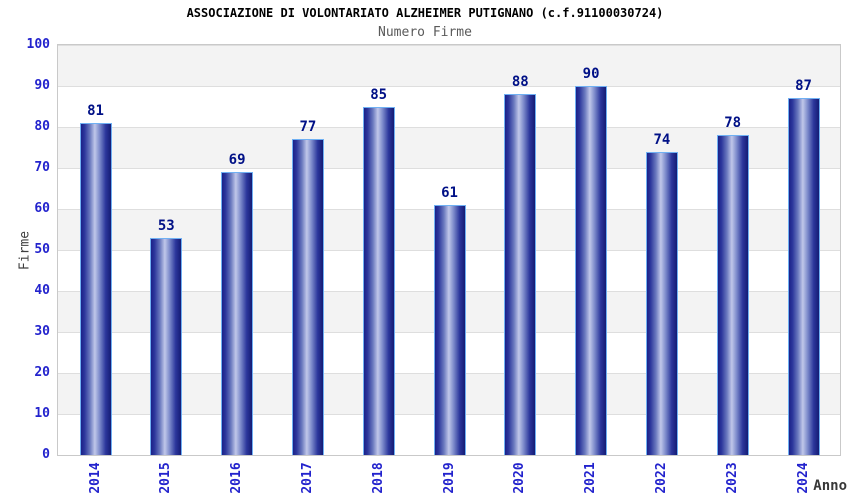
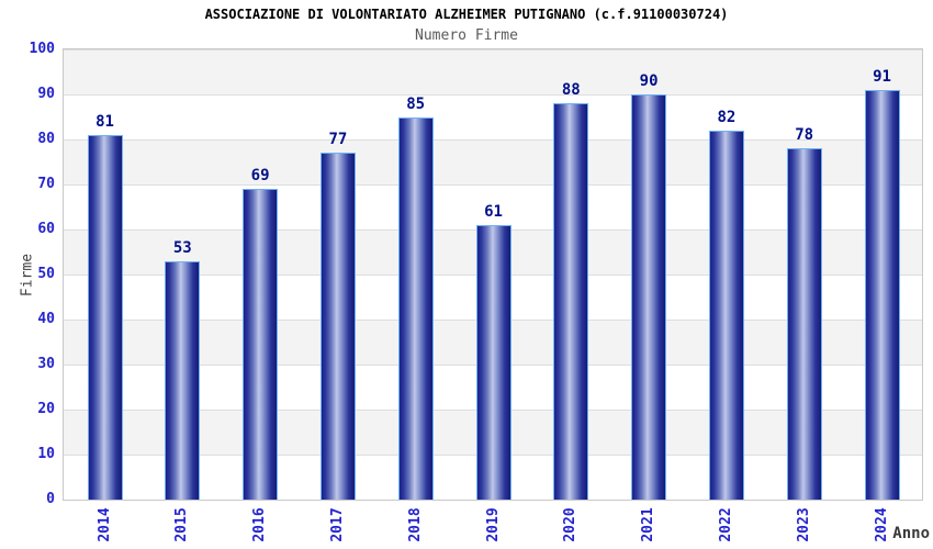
2022: 74 -> 82
2024: 87 -> 91
